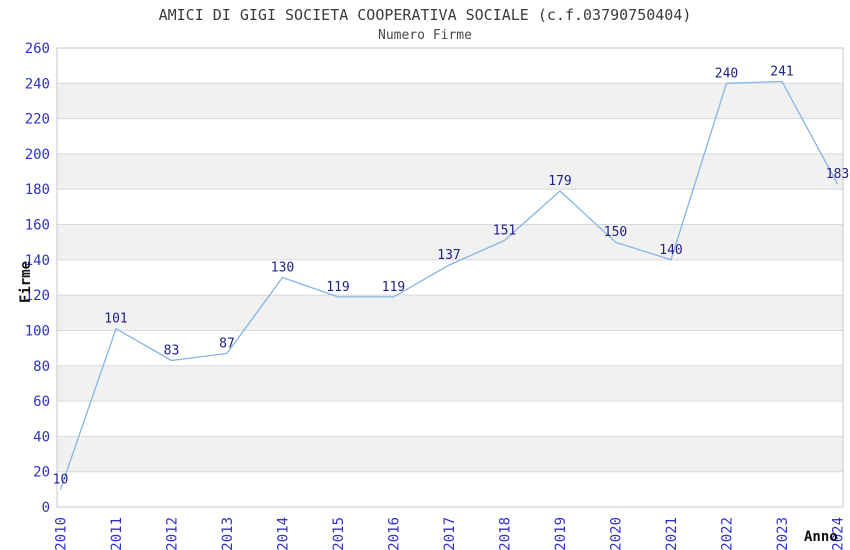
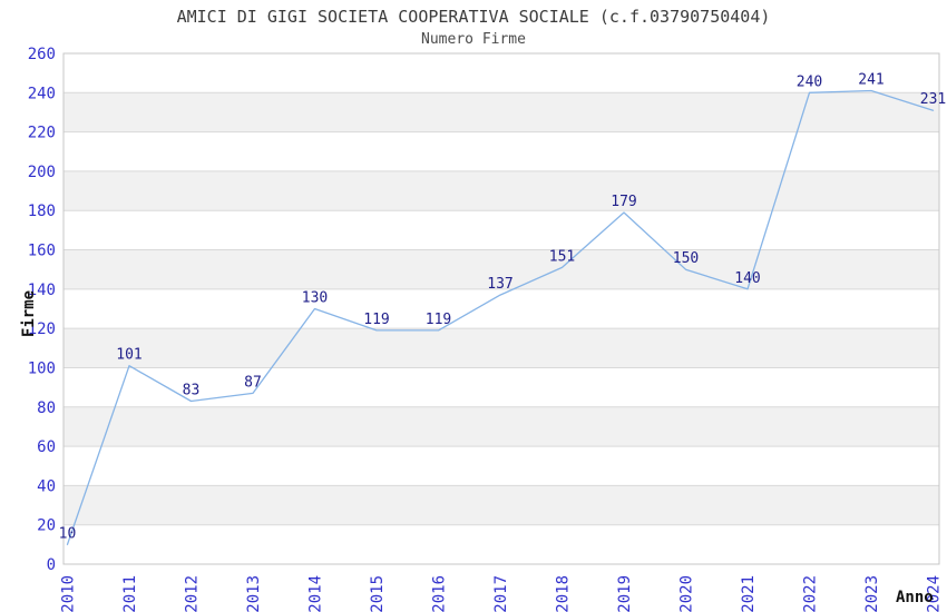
2024: 183 -> 231
